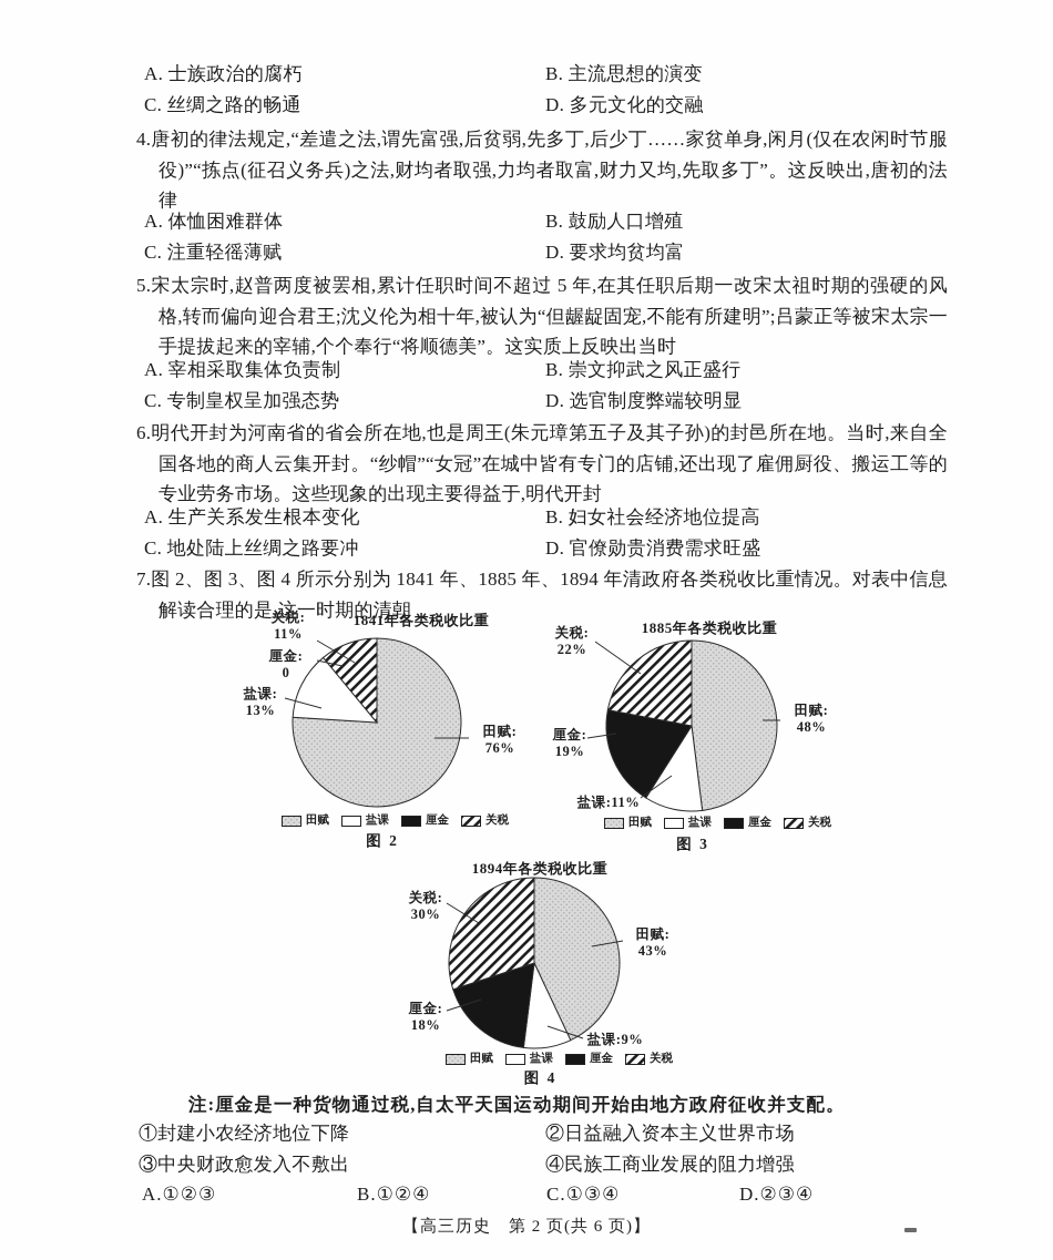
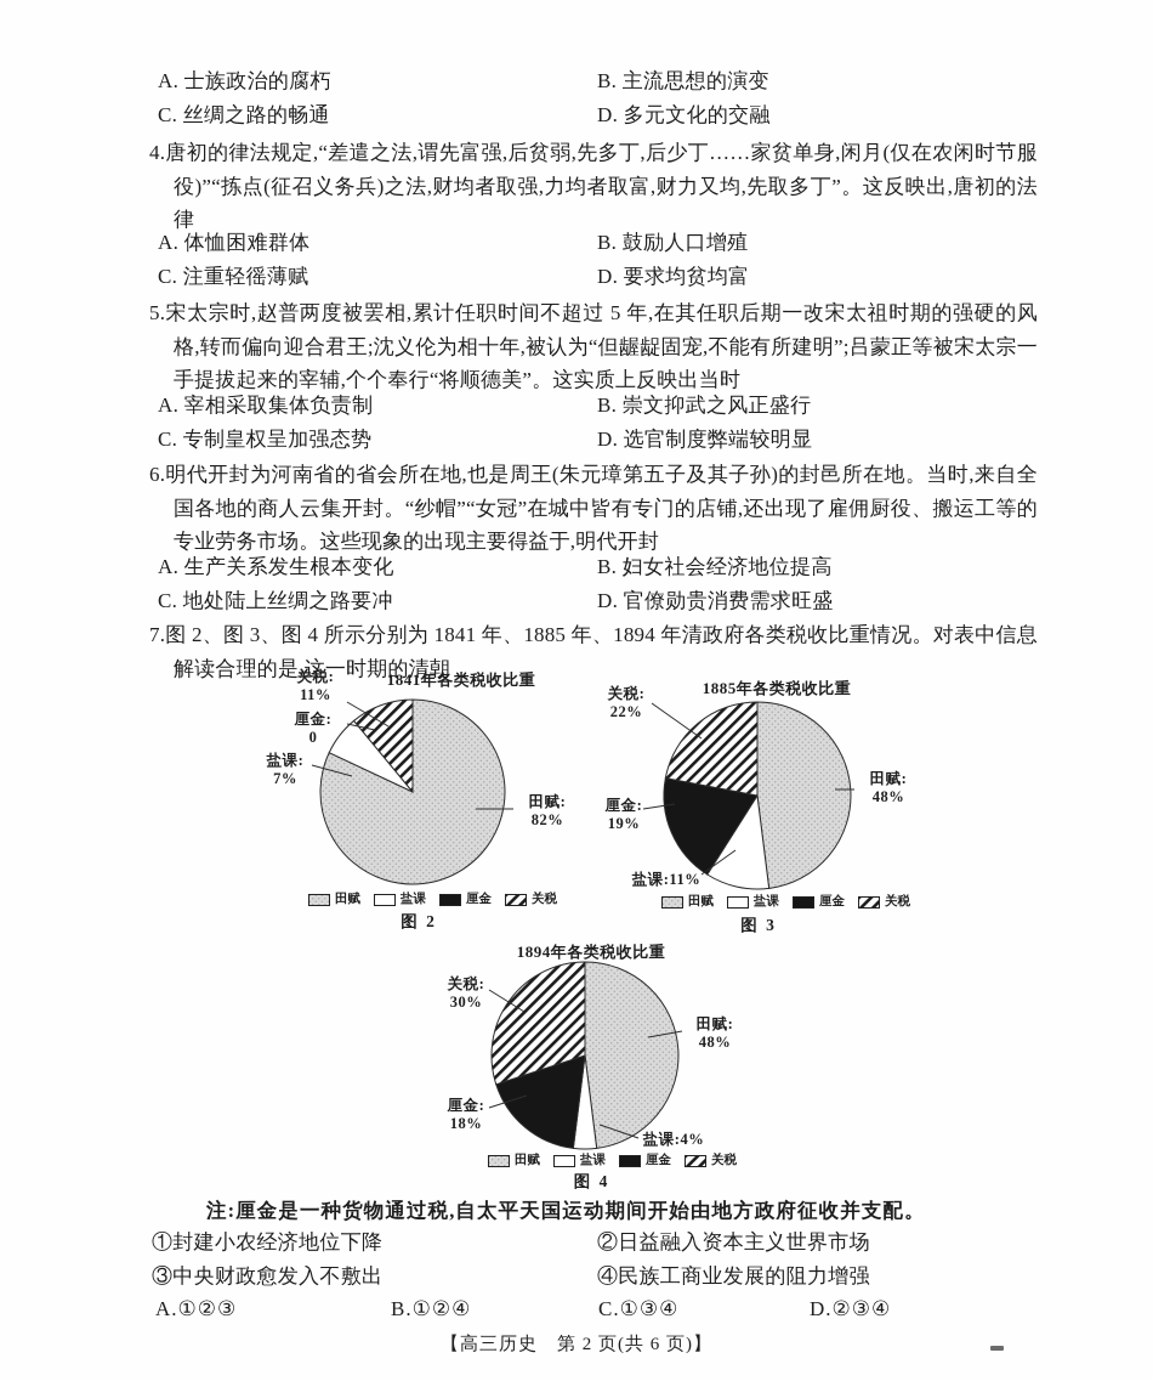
1841年各类税收比重/田赋: 76% -> 82%
1841年各类税收比重/盐课: 13% -> 7%
1894年各类税收比重/田赋: 43% -> 48%
1894年各类税收比重/盐课: 9 -> 4
